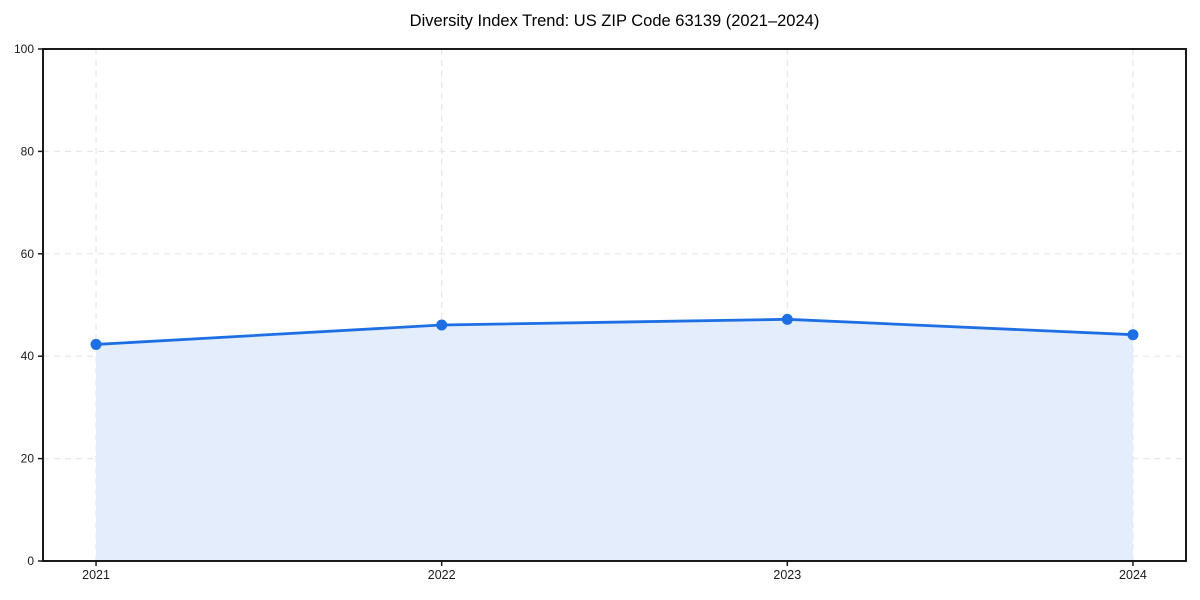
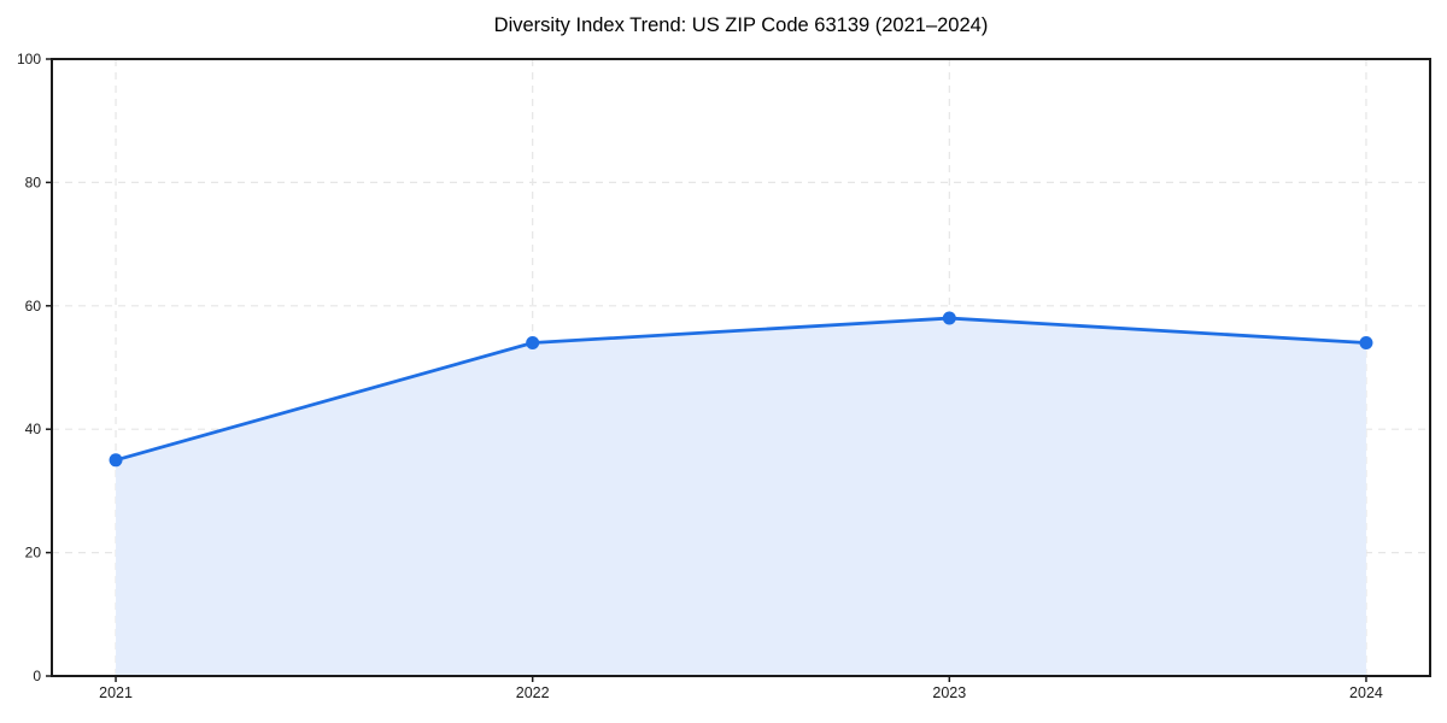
2021: 42 -> 35
2022: 46 -> 54
2023: 47 -> 58
2024: 44 -> 54
